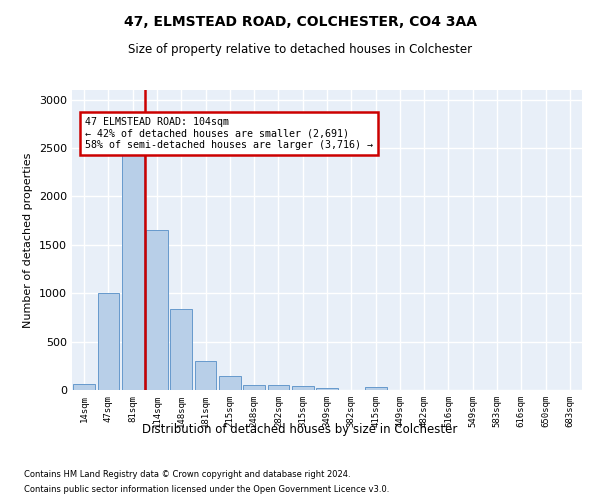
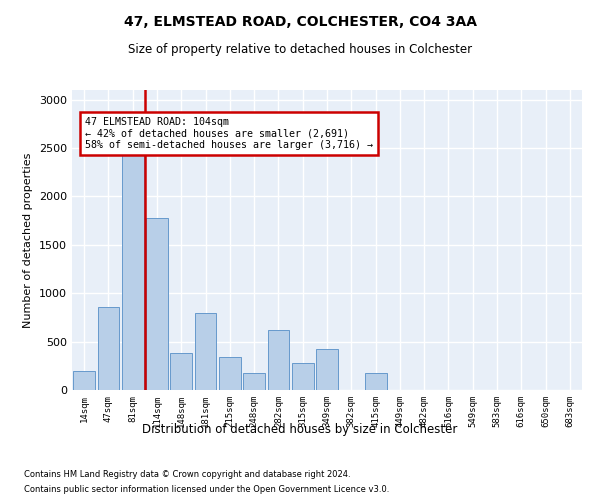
14sqm: 60 -> 200
47sqm: 1000 -> 860
114sqm: 1650 -> 1780
148sqm: 840 -> 380
181sqm: 300 -> 800
215sqm: 140 -> 340
248sqm: 60 -> 180
282sqm: 60 -> 620
315sqm: 40 -> 280
349sqm: 20 -> 420
415sqm: 30 -> 180
